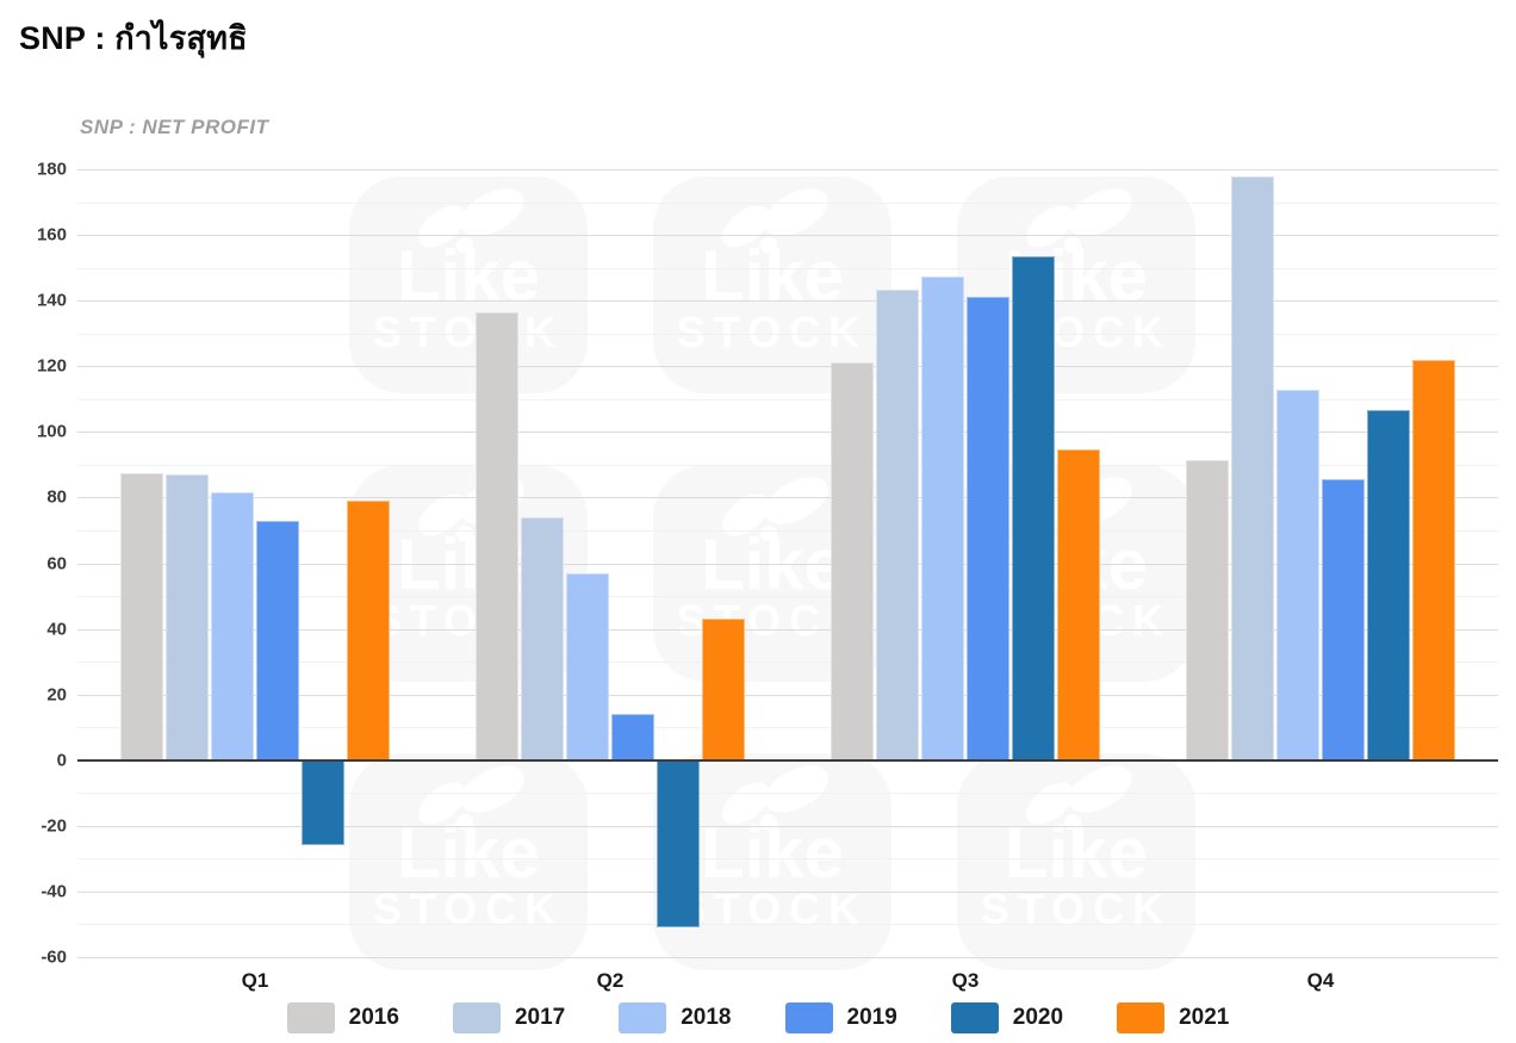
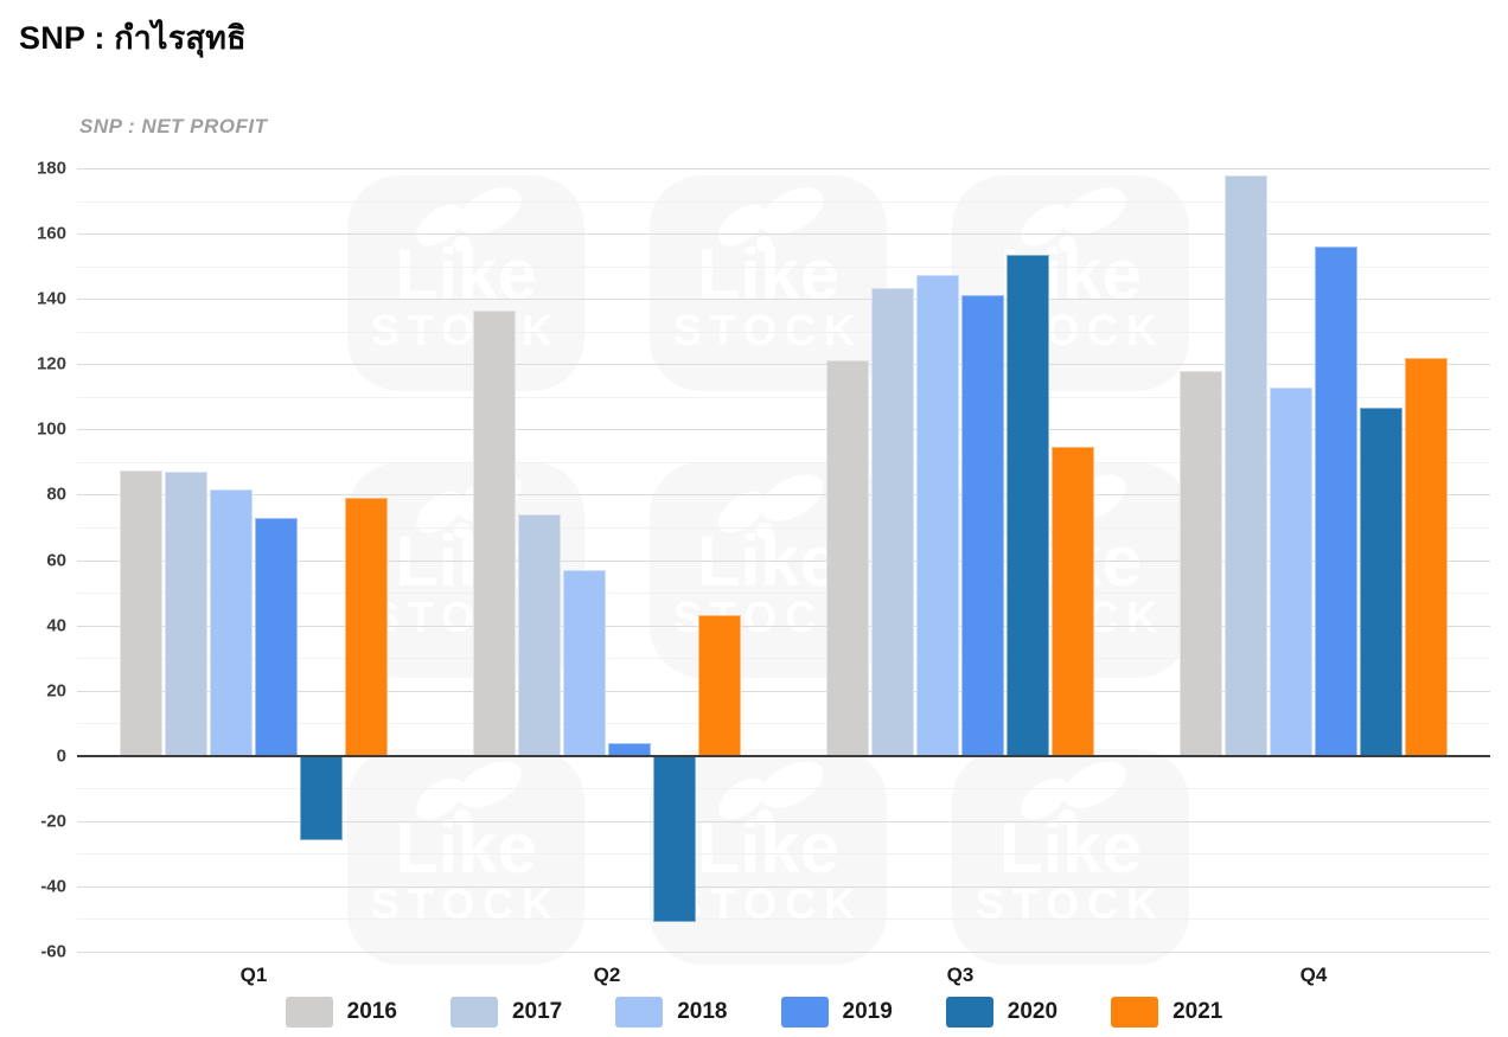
2019/Q2: 14 -> 4
2016/Q4: 92 -> 118
2019/Q4: 86 -> 156
